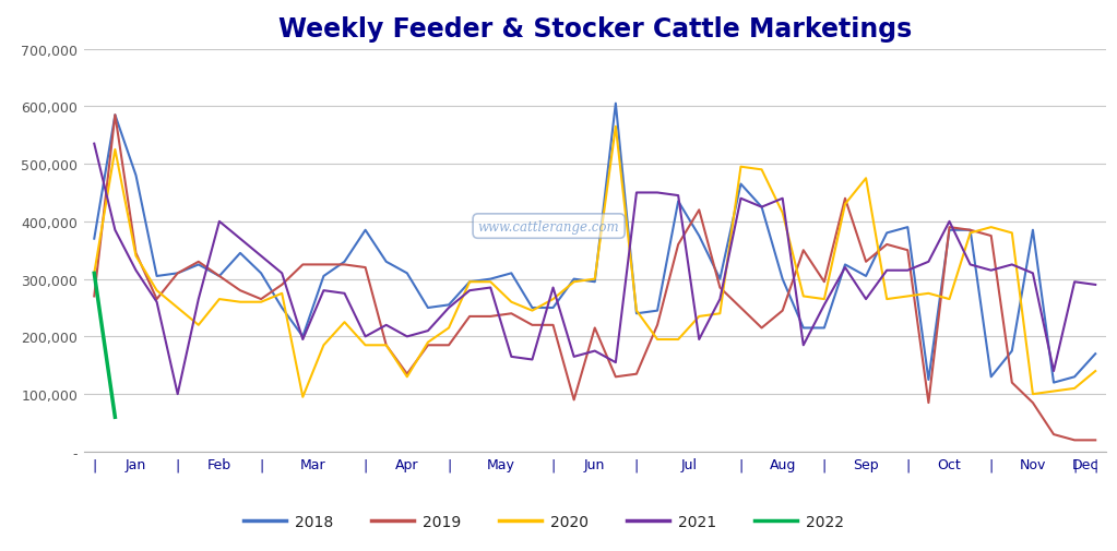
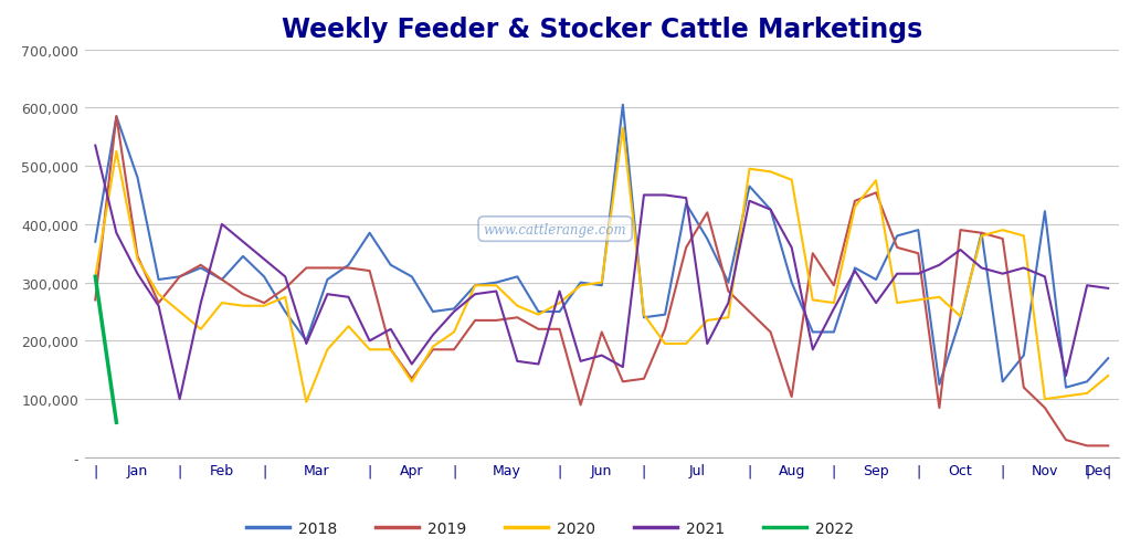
2021/Apr: 200,000 -> 160,000
2019/Aug: 245,000 -> 104,000
2020/Aug: 415,000 -> 476,000
2021/Aug: 440,000 -> 360,000
2019/Sep: 330,000 -> 454,000
2018/Oct: 385,000 -> 238,000
2020/Oct: 265,000 -> 242,000
2021/Oct: 400,000 -> 356,000
2018/Nov: 385,000 -> 422,000
